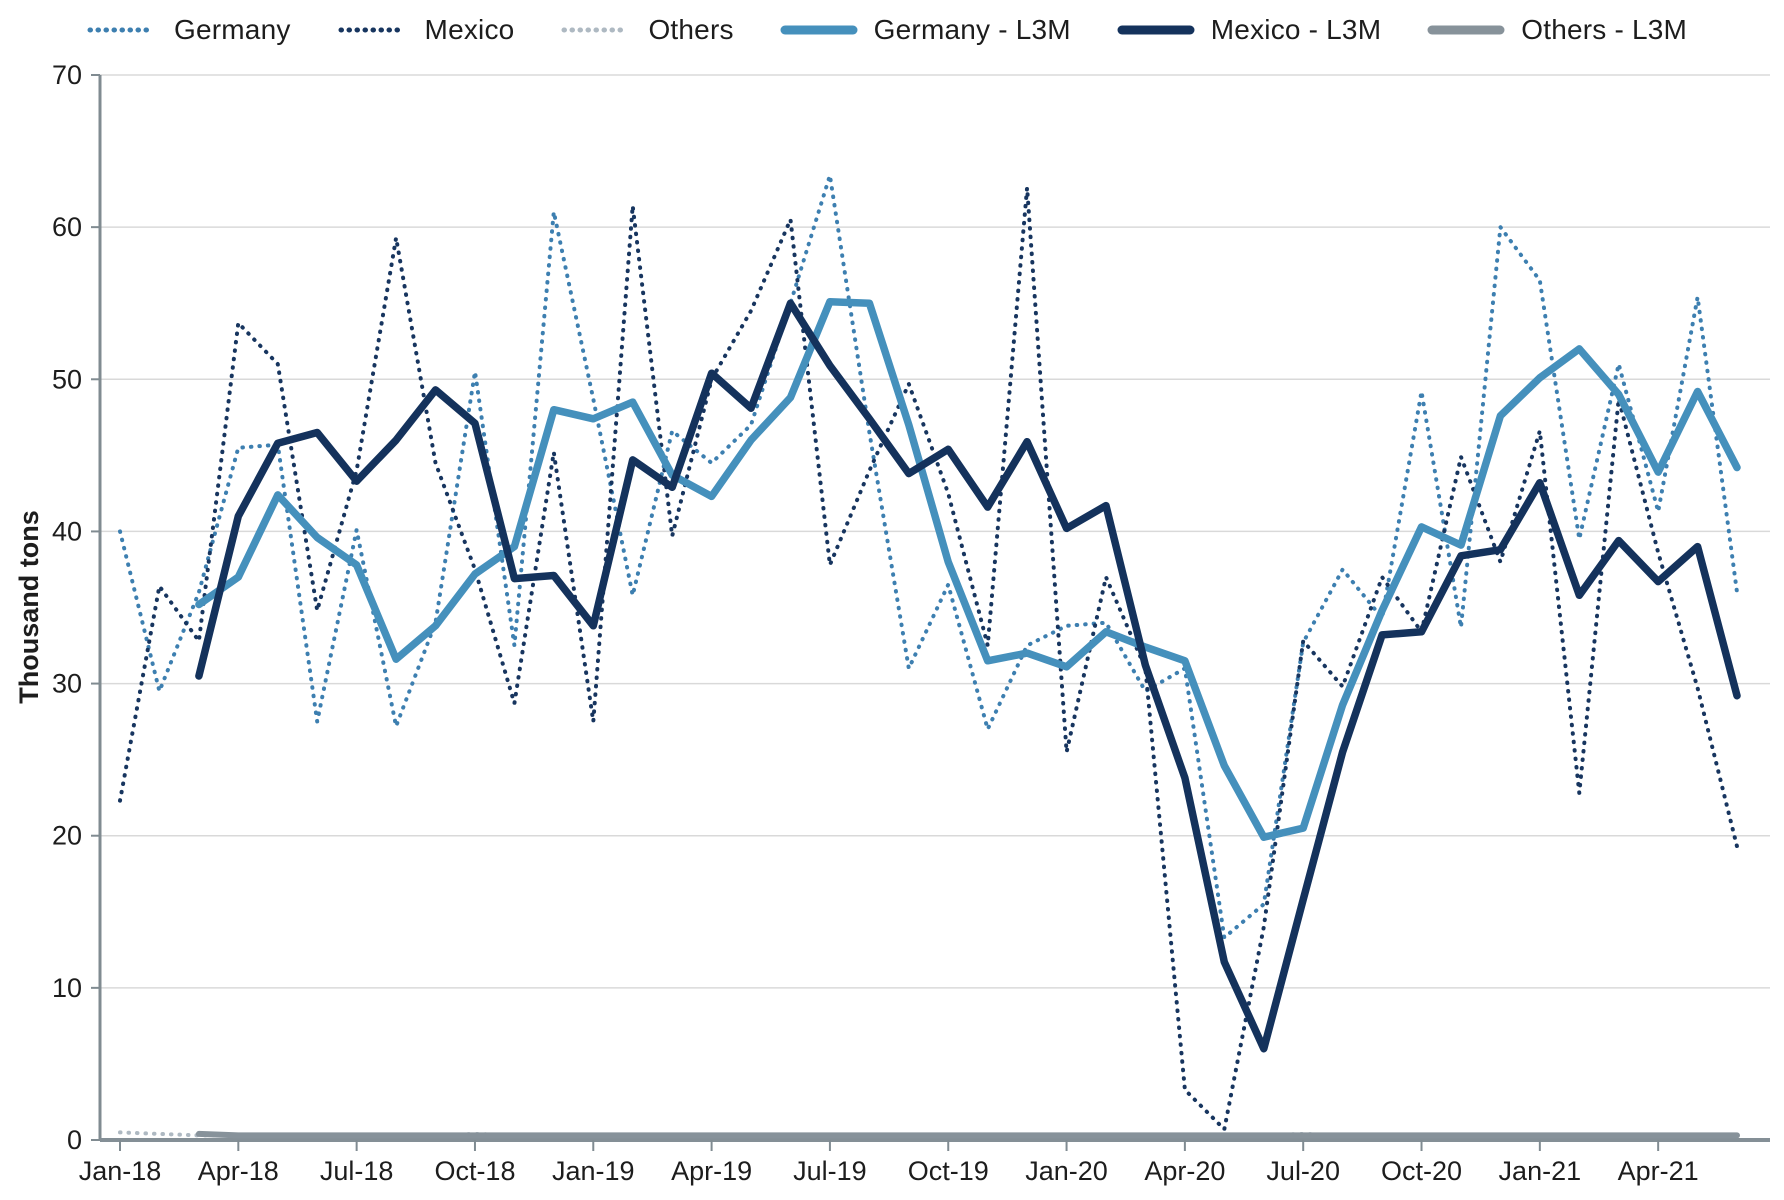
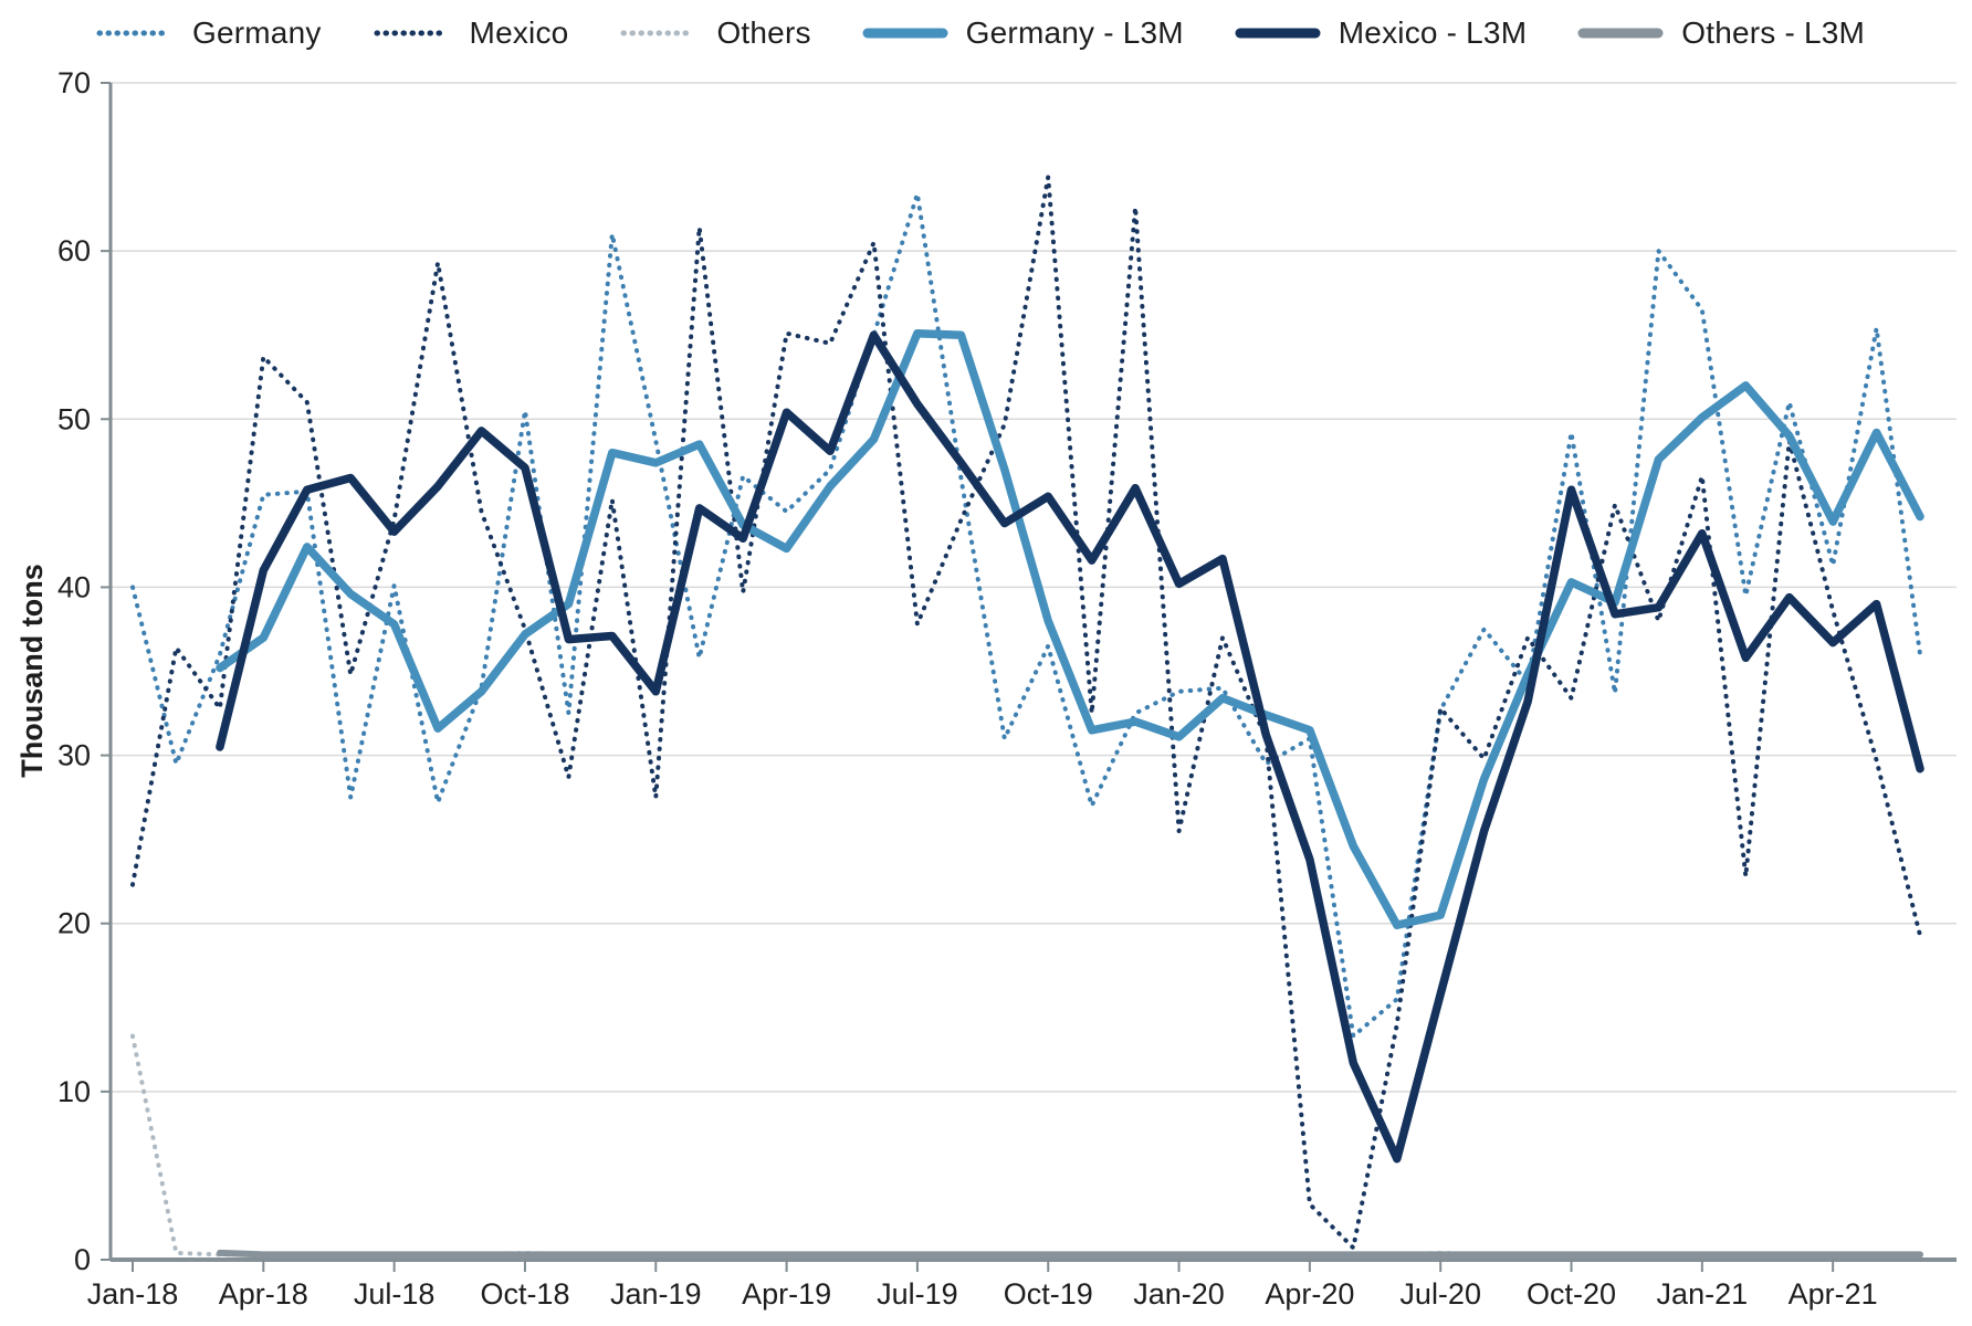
Others/Jan-18: 0.5 -> 13.3
Mexico/Apr-19: 50.0 -> 55.1
Mexico/Oct-19: 42.5 -> 64.4
Mexico - L3M/Oct-20: 33.4 -> 45.8
